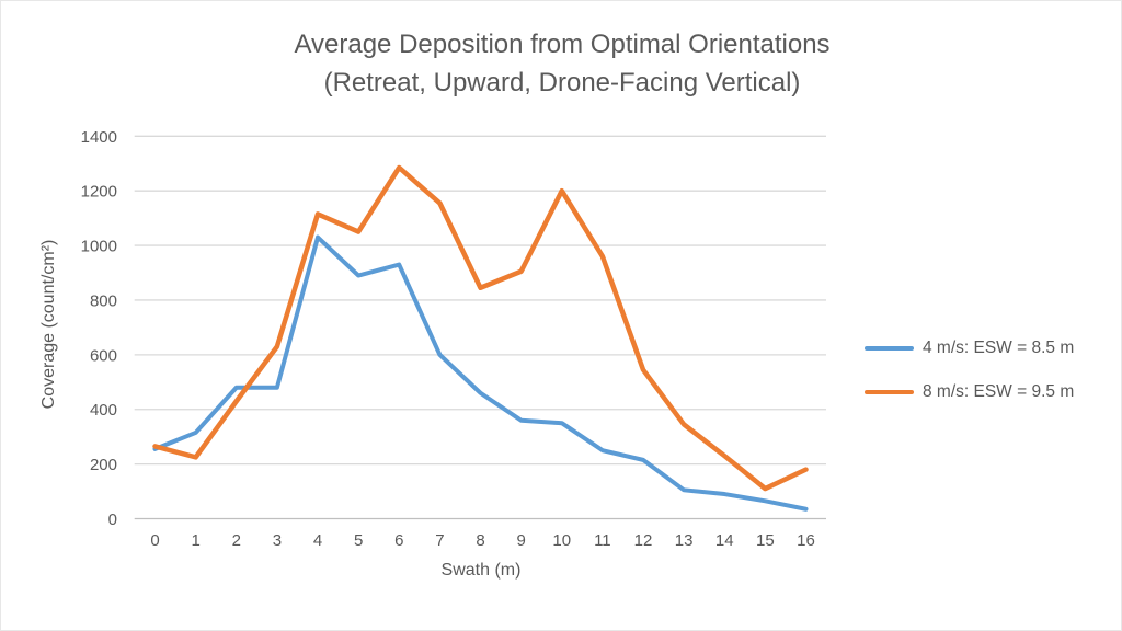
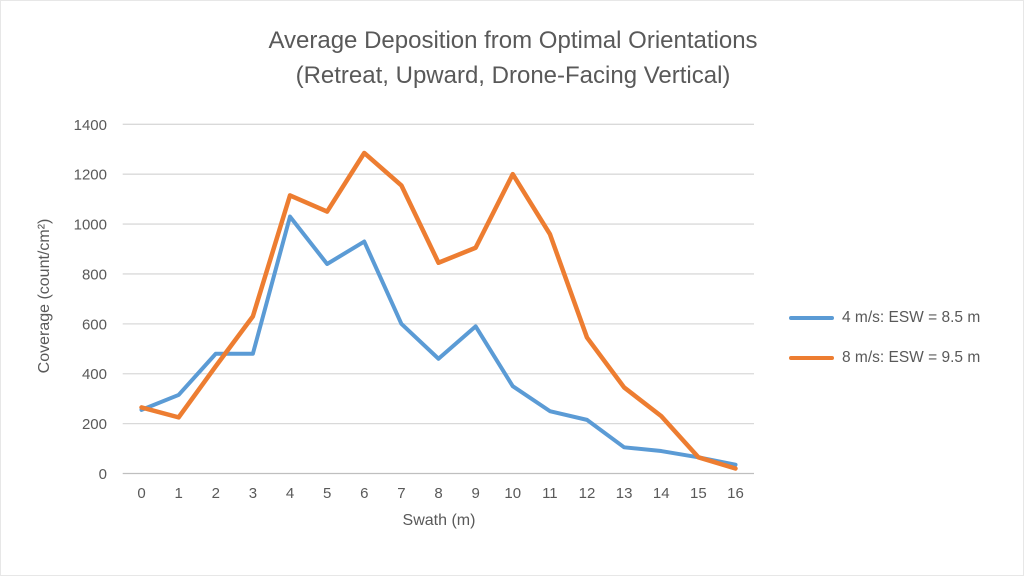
4 m/s: ESW = 8.5 m/5: 890 -> 840
4 m/s: ESW = 8.5 m/9: 360 -> 590
8 m/s: ESW = 9.5 m/15: 110 -> 60
8 m/s: ESW = 9.5 m/16: 180 -> 20
